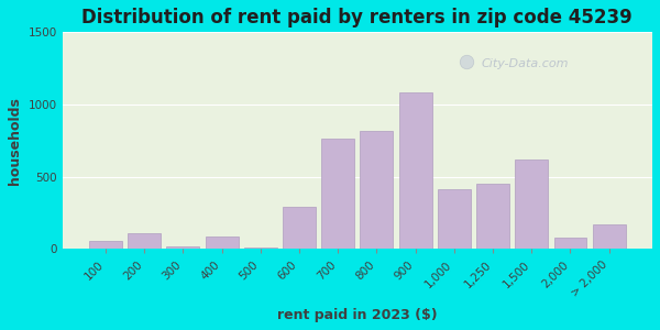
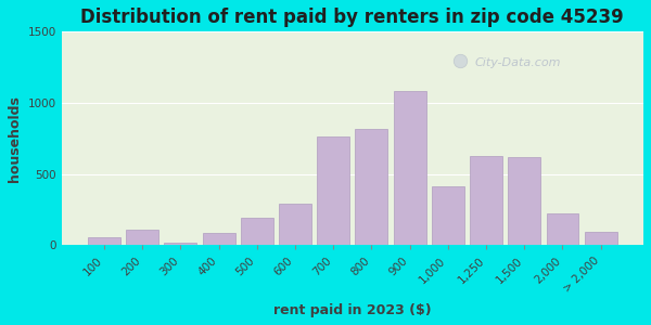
500: 10 -> 190
1,250: 460 -> 630
2,000: 80 -> 220
> 2,000: 170 -> 90
